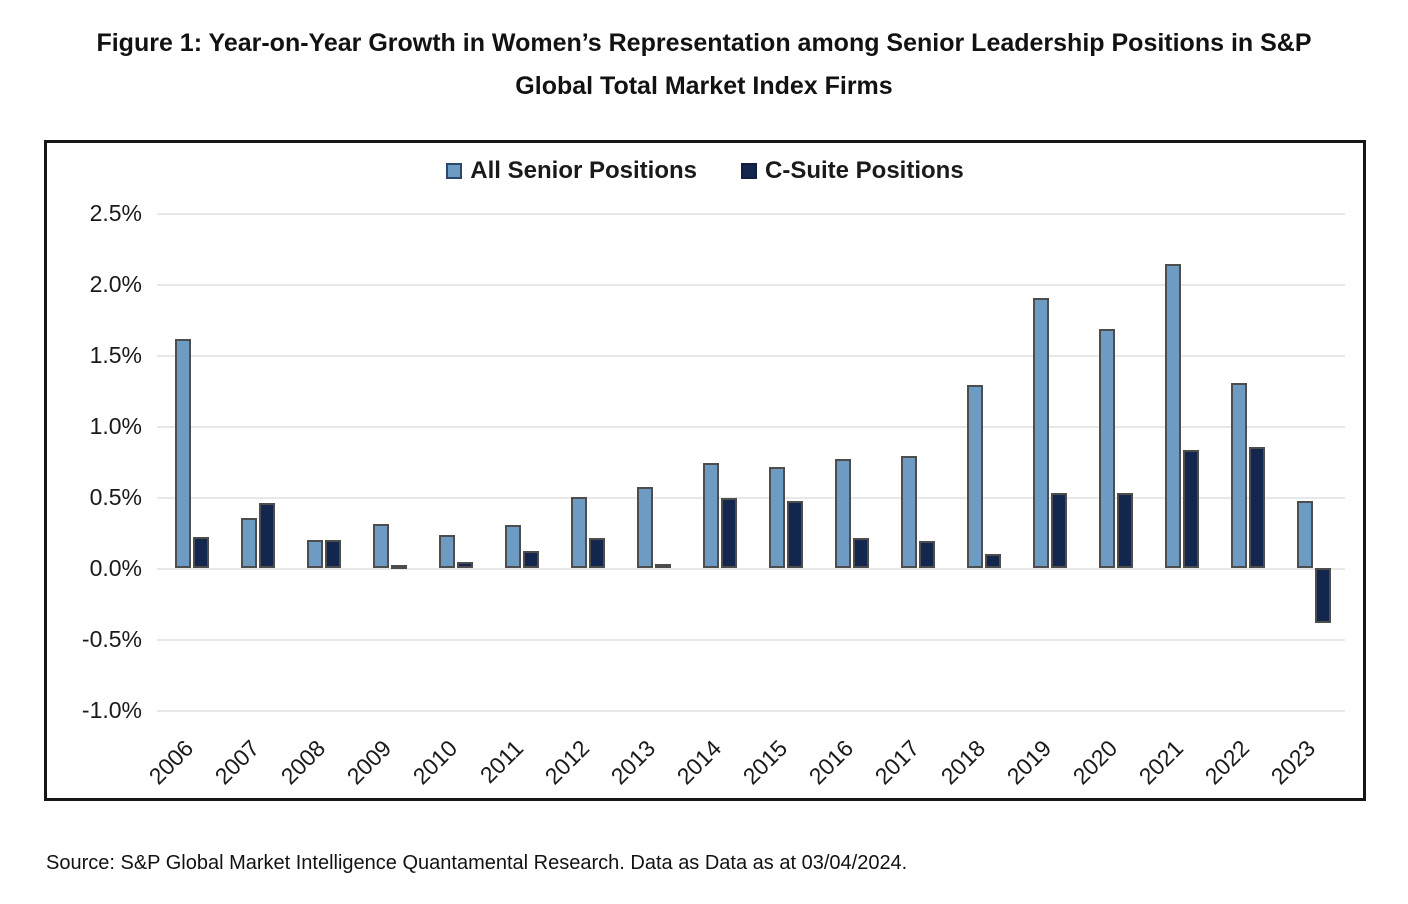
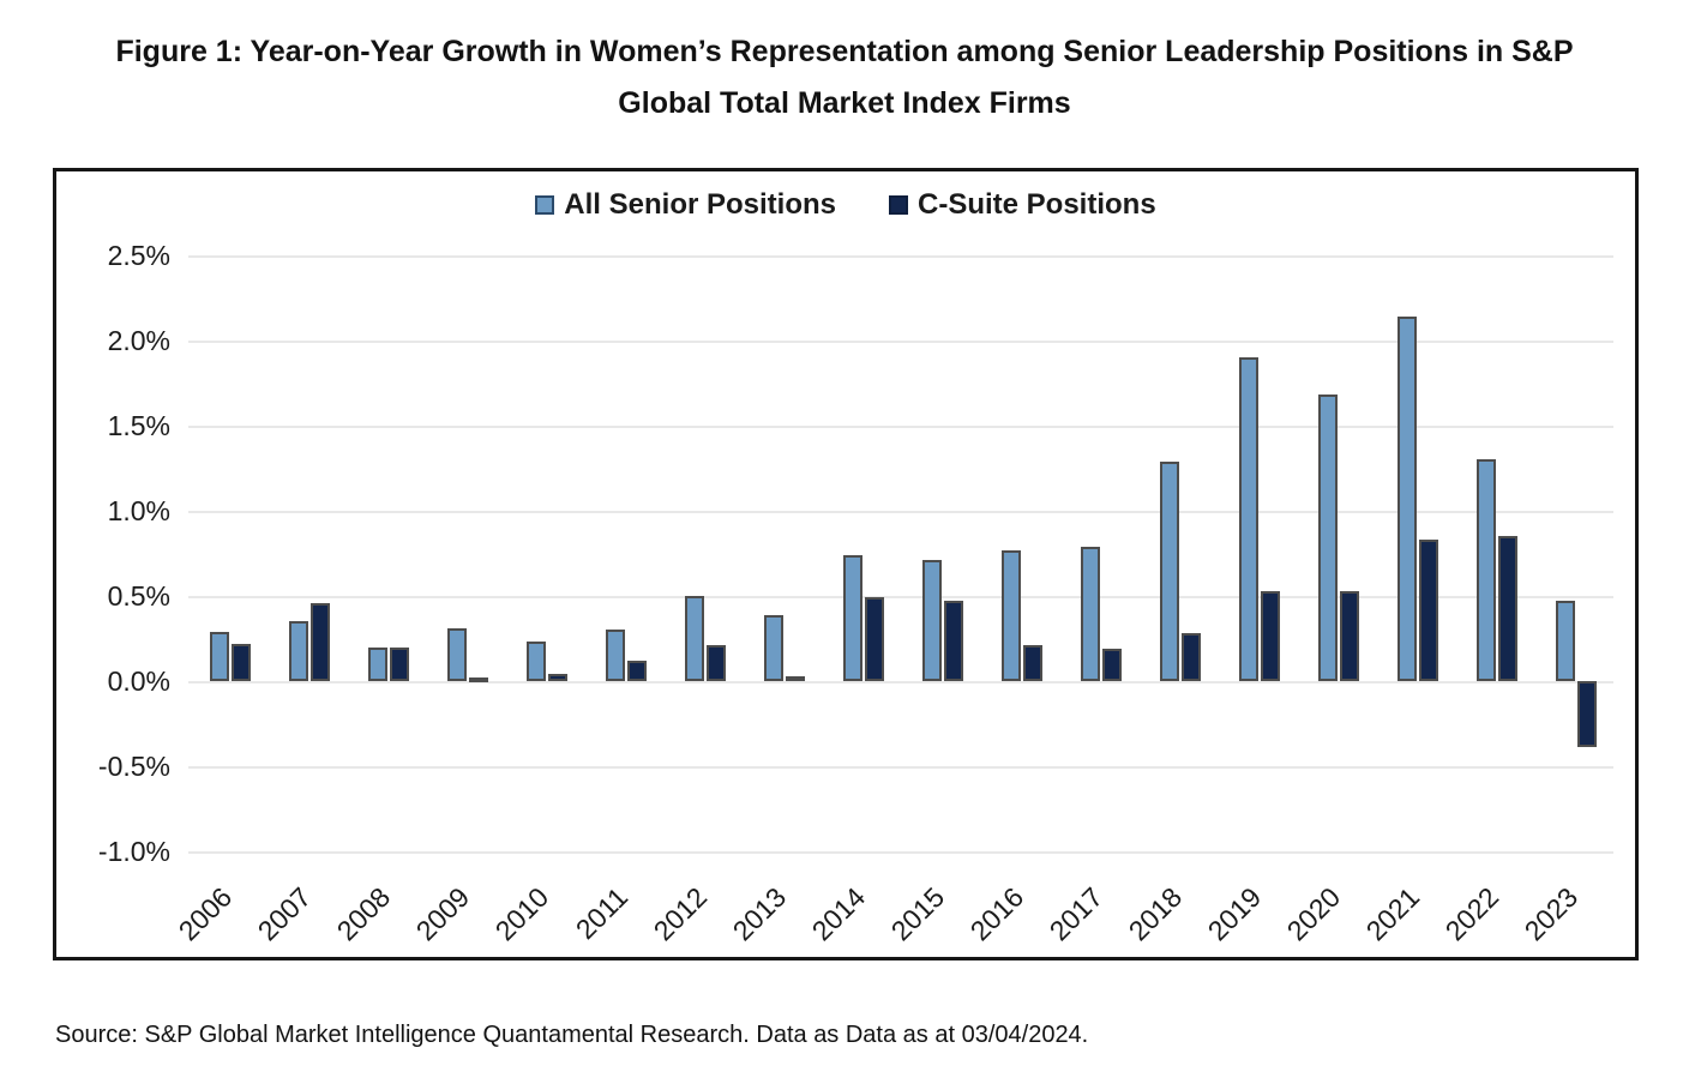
All Senior Positions/2006: 1.61% -> 0.29%
All Senior Positions/2013: 0.57% -> 0.39%
C-Suite Positions/2018: 0.10% -> 0.28%
